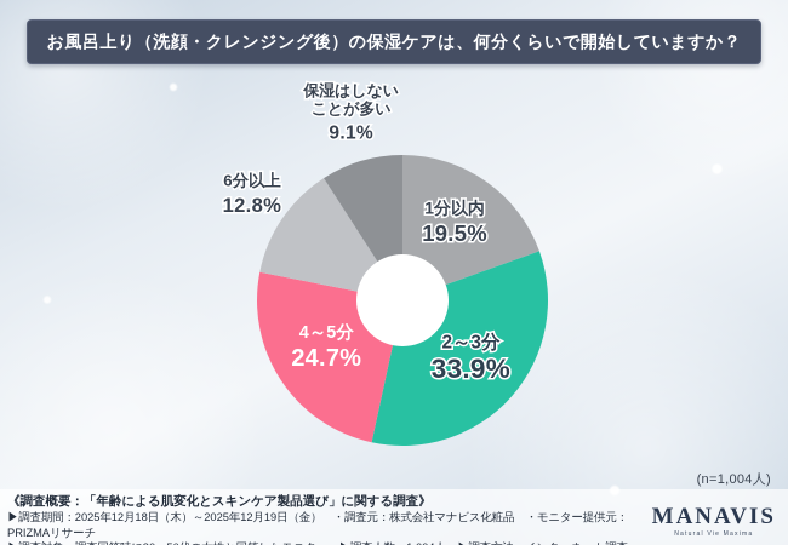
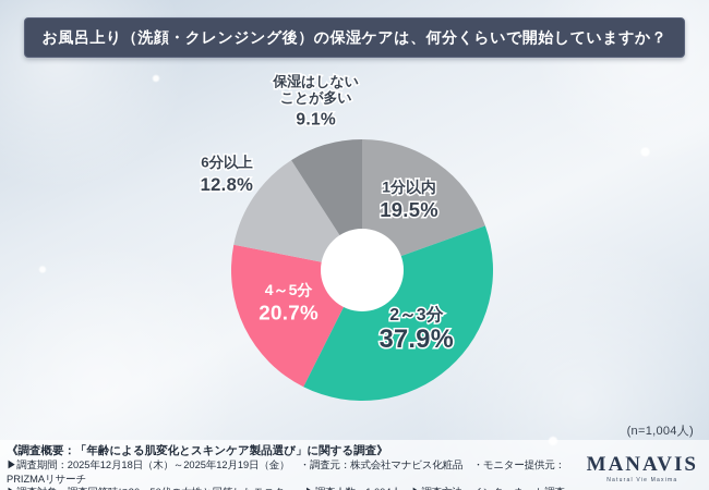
2～3分: 33.9% -> 37.9%
4～5分: 24.7% -> 20.7%
